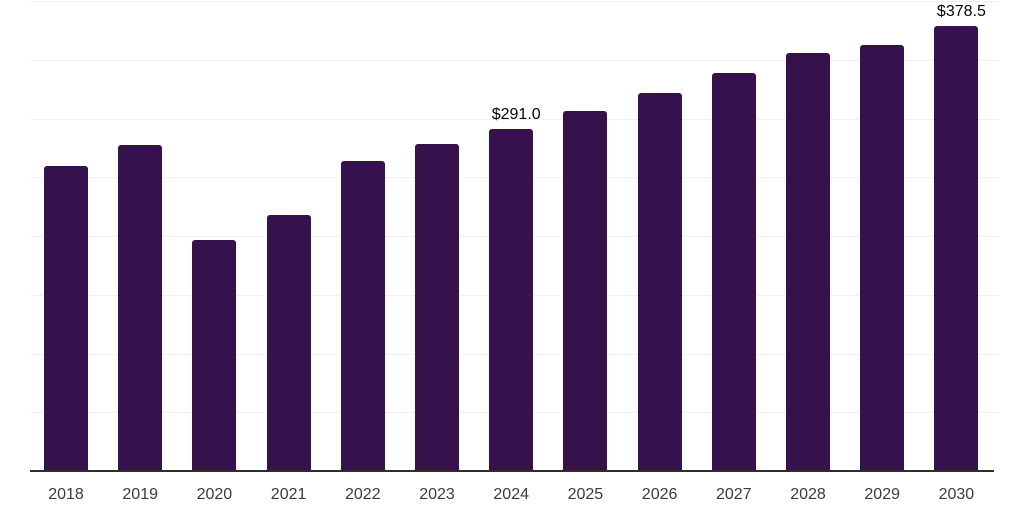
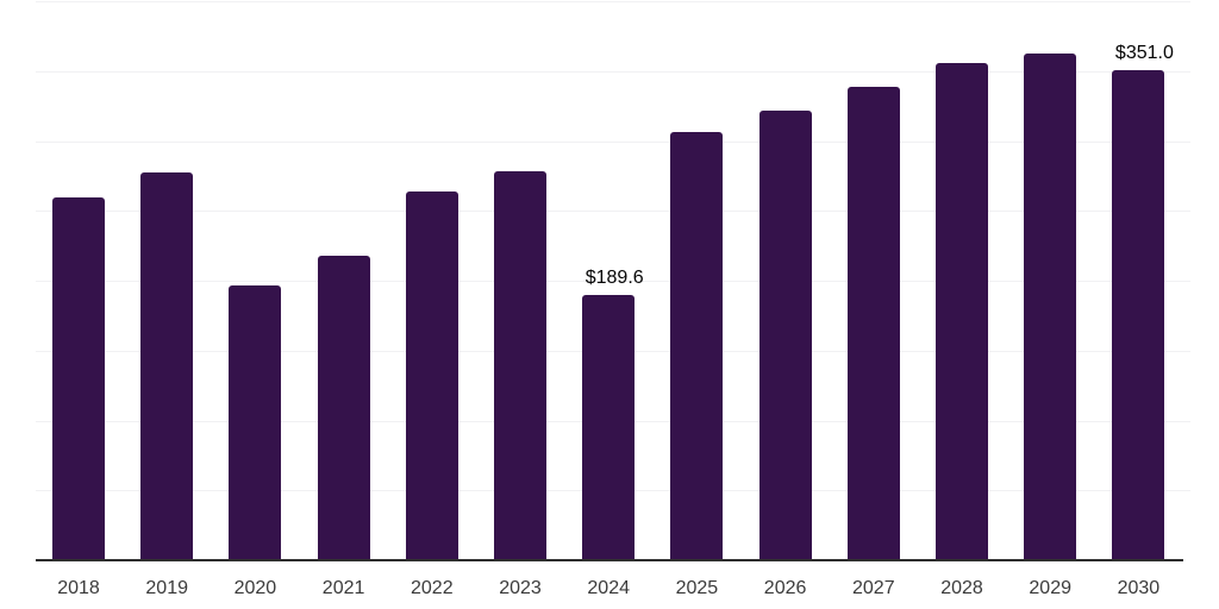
2024: $291.0 -> $189.6
2030: $378.5 -> $351.0
